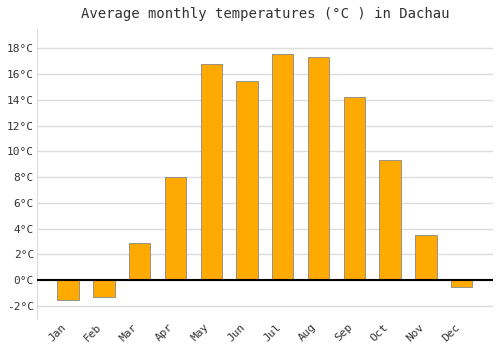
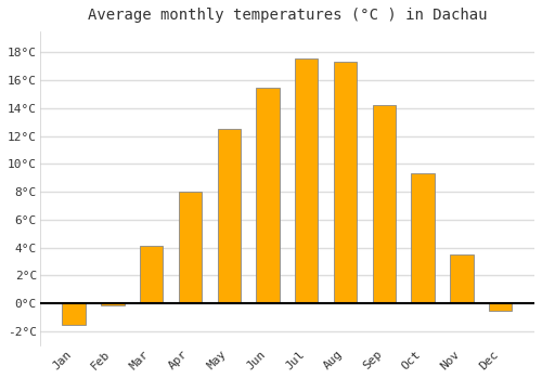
Feb: -1.3°C -> -0.1°C
Mar: 2.9°C -> 4.1°C
May: 16.8°C -> 12.5°C
